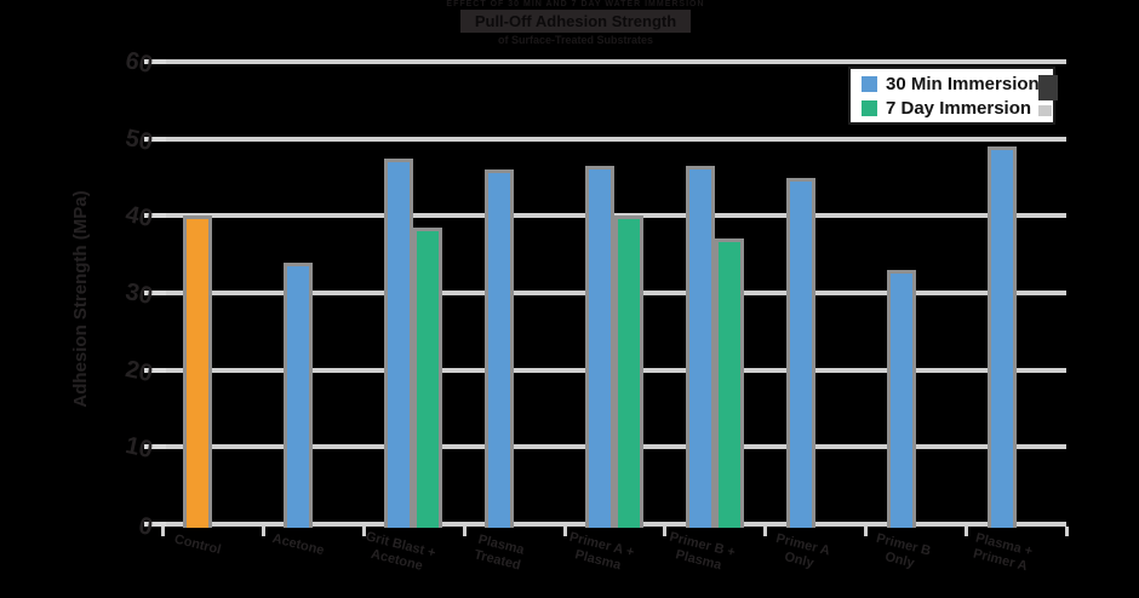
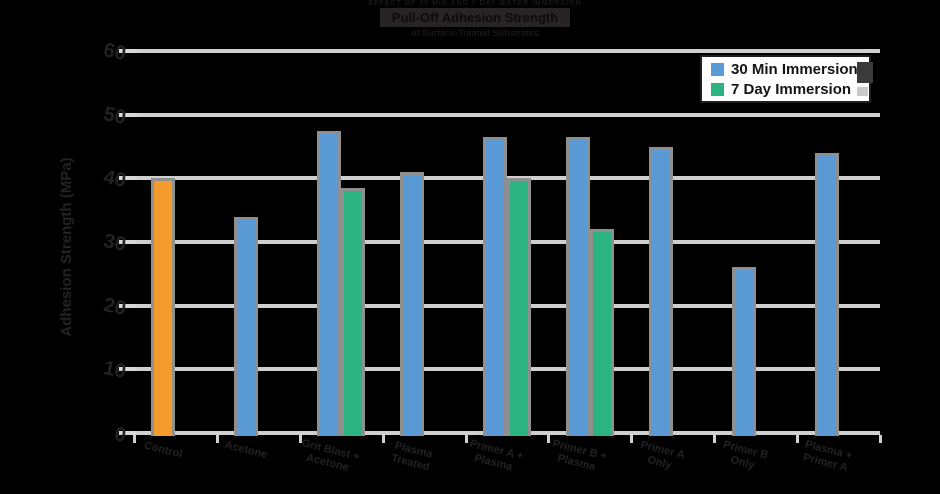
30 Min Immersion/Plasma Treated: 46 -> 41
7 Day Immersion/Primer B + Plasma: 37 -> 32
30 Min Immersion/Primer B Only: 33 -> 26
30 Min Immersion/Plasma + Primer A: 49 -> 44
